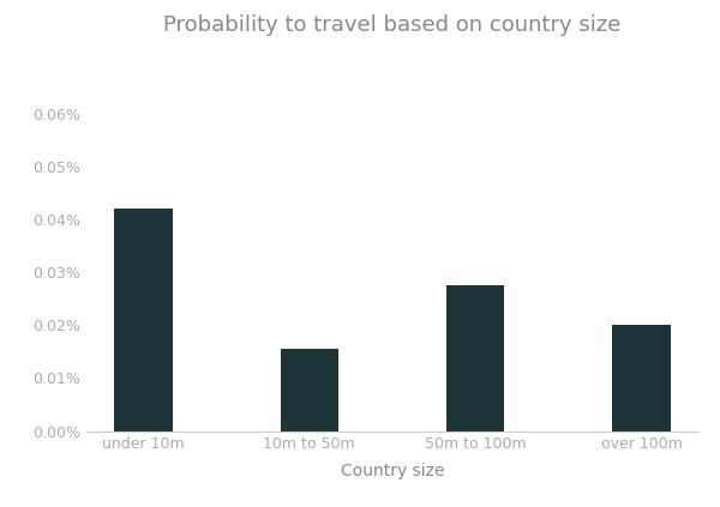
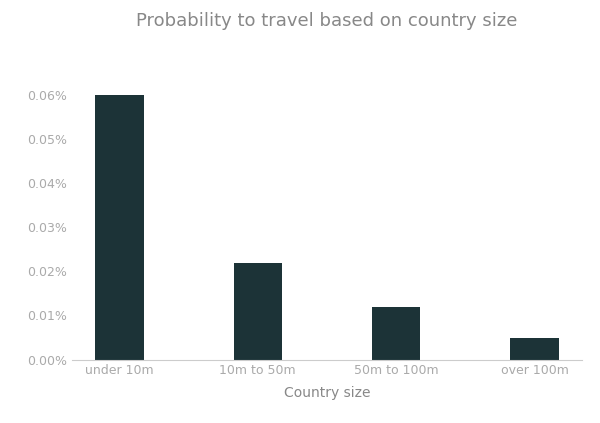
under 10m: 0.0420% -> 0.0600%
10m to 50m: 0.0155% -> 0.0220%
50m to 100m: 0.0275% -> 0.0120%
over 100m: 0.0200% -> 0.0050%
